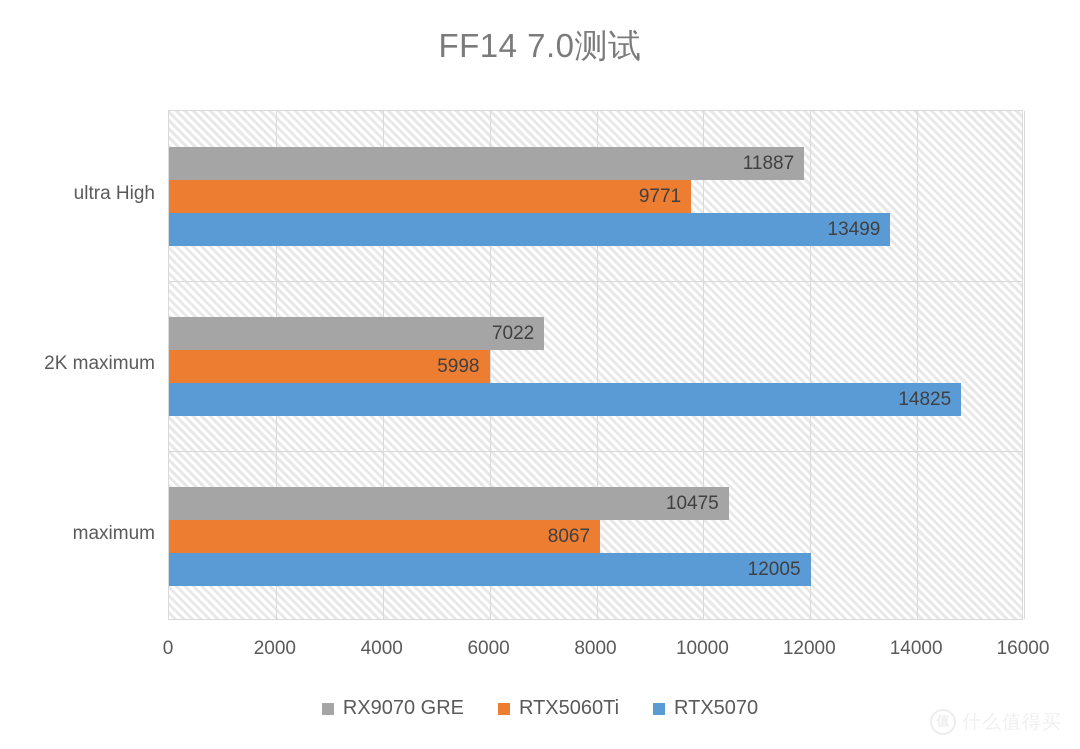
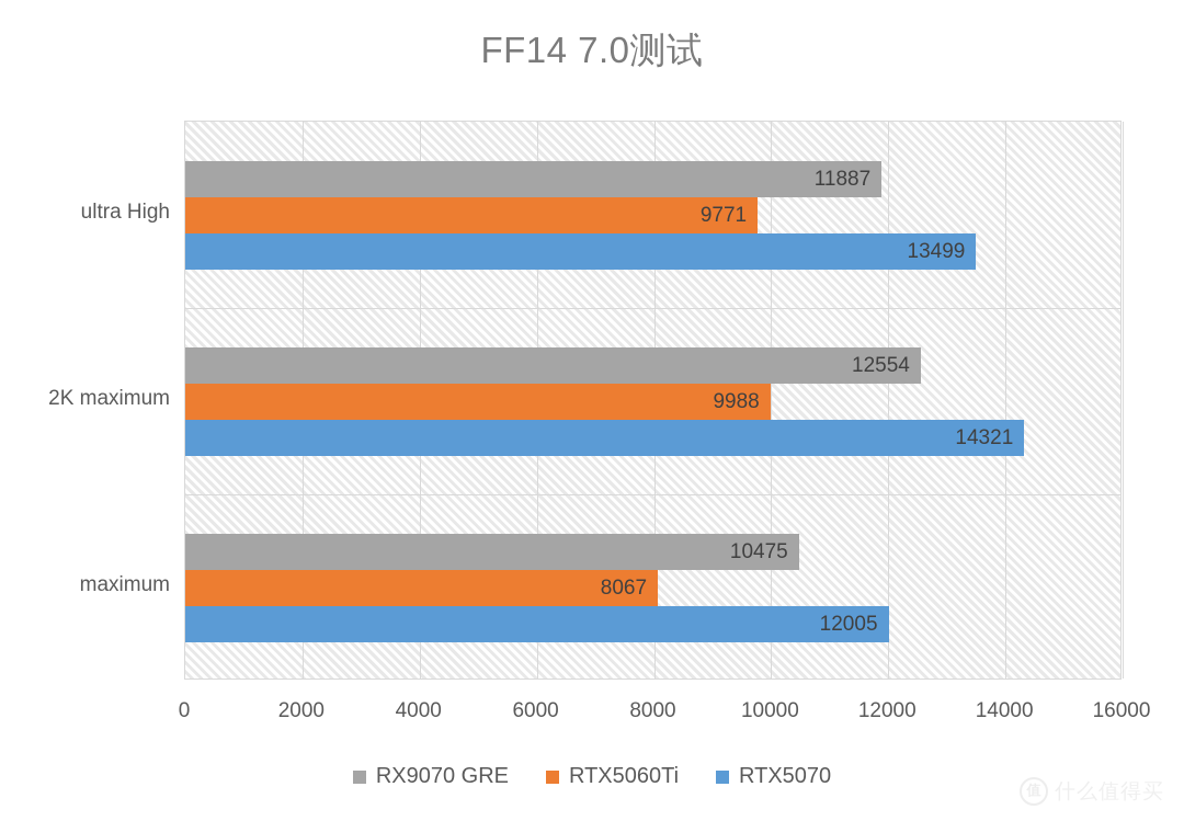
RX9070 GRE/2K maximum: 7022 -> 12554
RTX5060Ti/2K maximum: 5998 -> 9988
RTX5070/2K maximum: 14825 -> 14321
